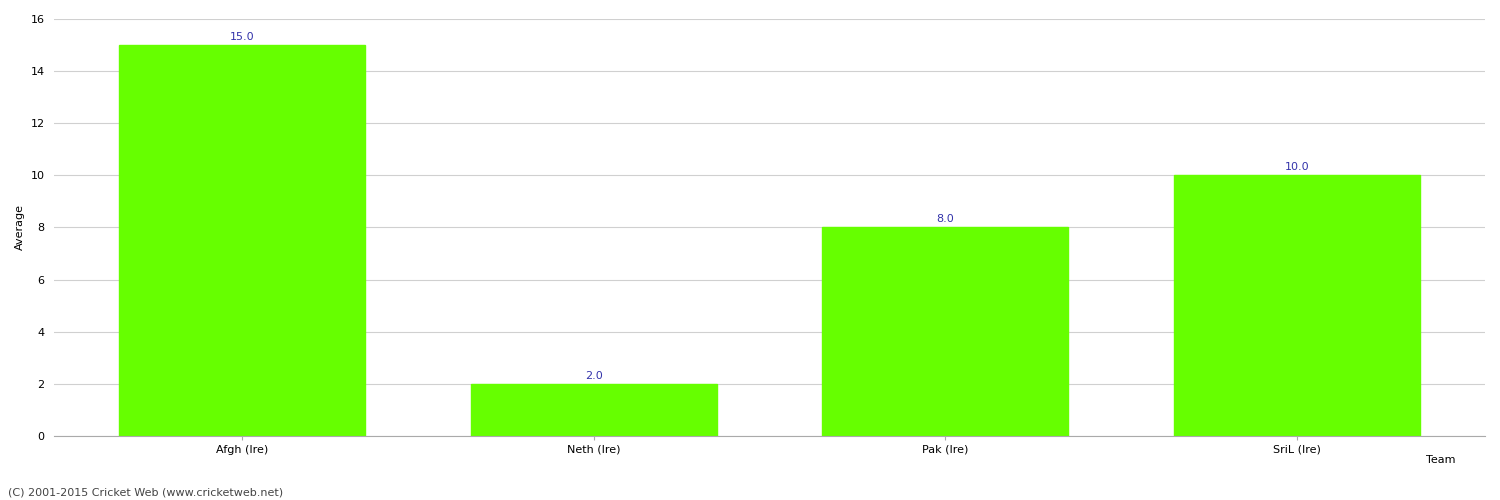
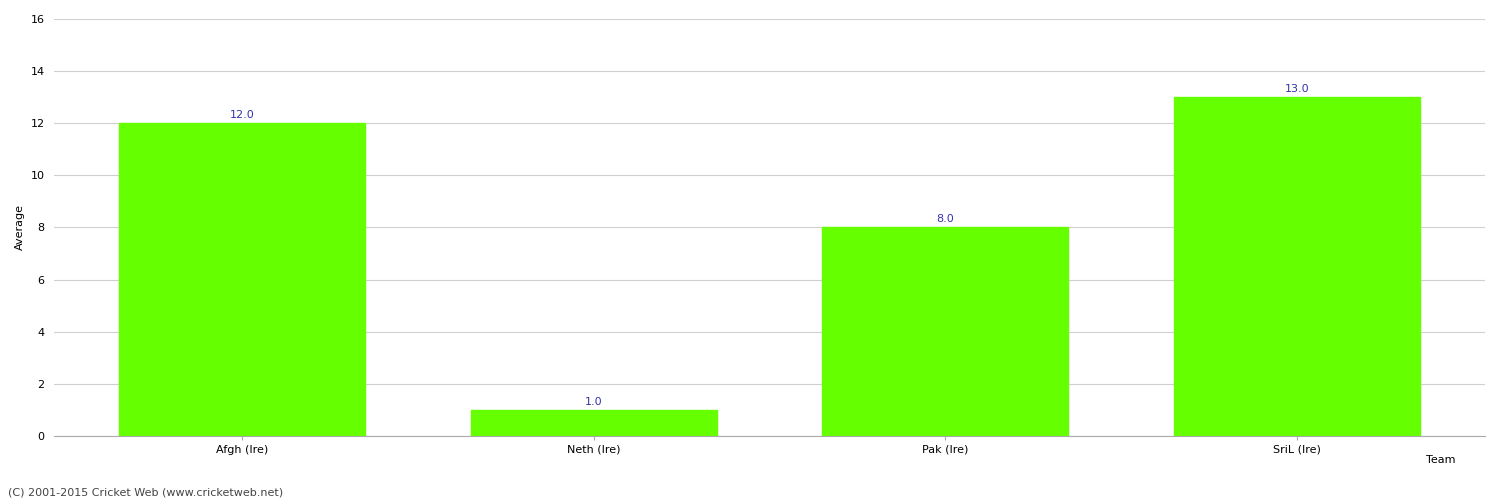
Afgh (Ire): 15.0 -> 12.0
Neth (Ire): 2.0 -> 1.0
SriL (Ire): 10.0 -> 13.0
